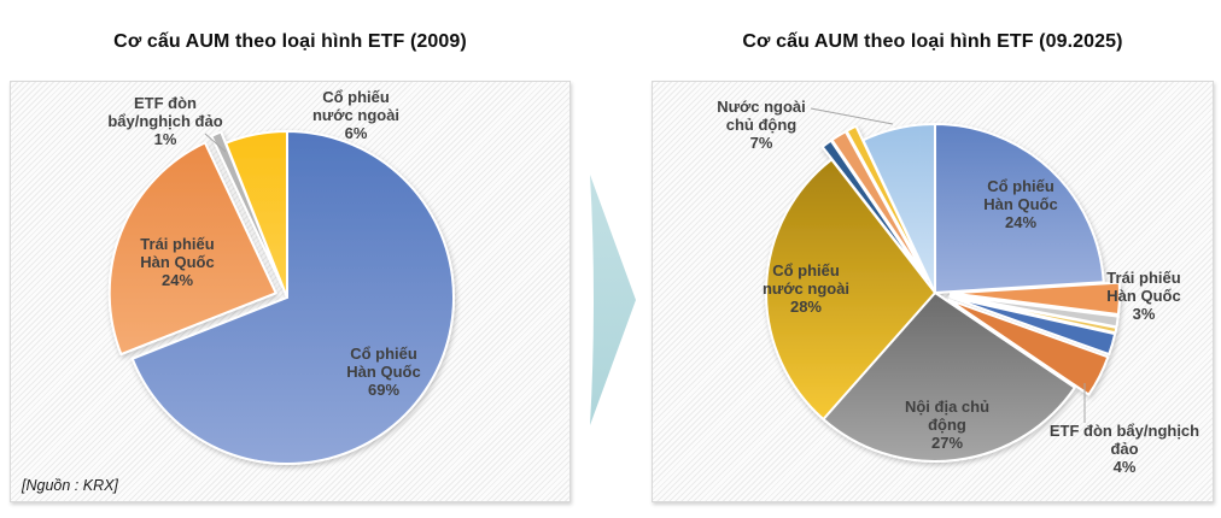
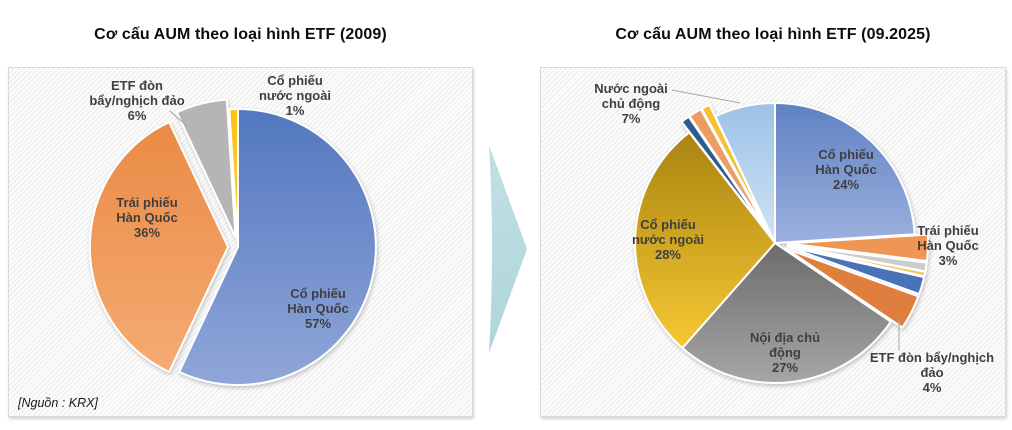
Cơ cấu AUM theo loại hình ETF (2009)/Cổ phiếu Hàn Quốc: 69% -> 57%
Cơ cấu AUM theo loại hình ETF (2009)/Trái phiếu Hàn Quốc: 24% -> 36%
Cơ cấu AUM theo loại hình ETF (2009)/ETF đòn bẩy/nghịch đảo: 1% -> 6%
Cơ cấu AUM theo loại hình ETF (2009)/Cổ phiếu nước ngoài: 6% -> 1%
